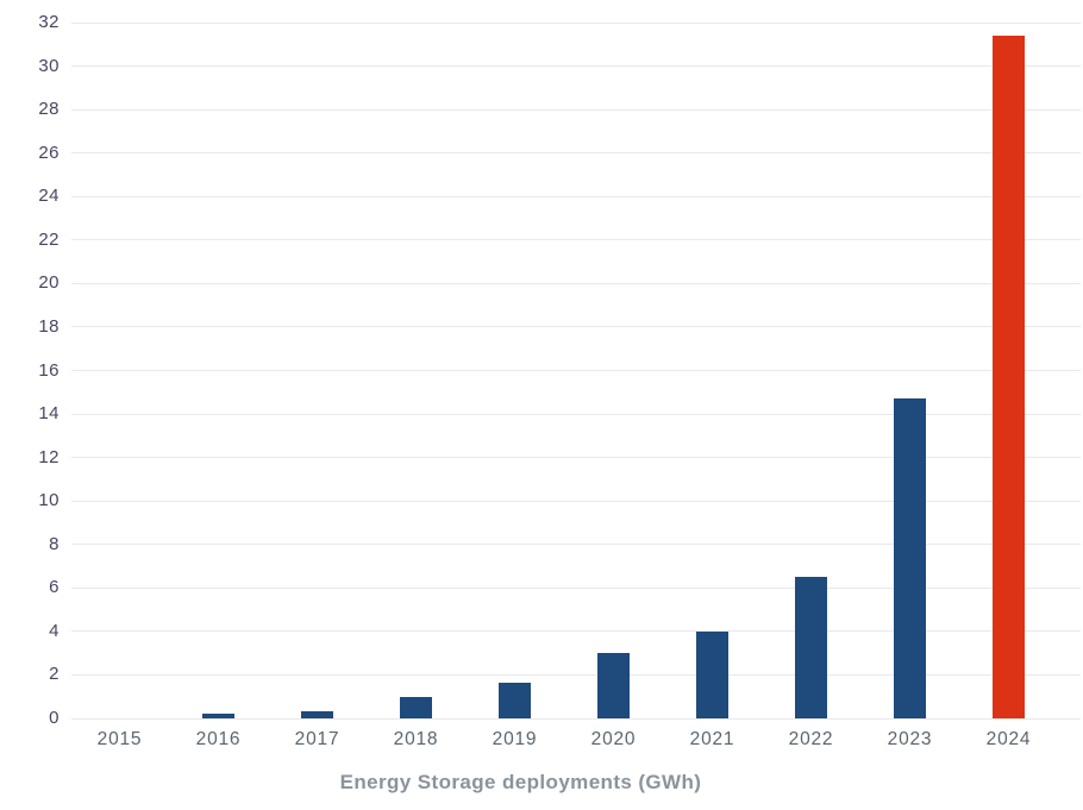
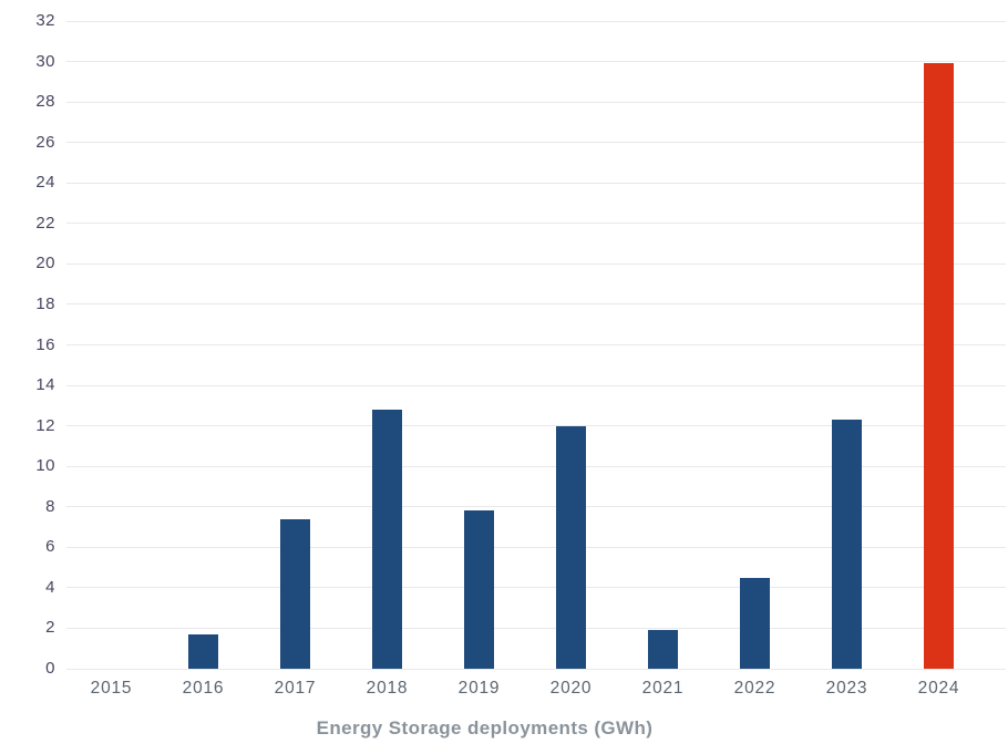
2016: 0.2 -> 1.7
2017: 0.3 -> 7.4
2018: 1.0 -> 12.8
2019: 1.6 -> 7.8
2020: 3.0 -> 12.0
2021: 4.0 -> 1.9
2022: 6.5 -> 4.5
2023: 14.7 -> 12.3
2024: 31.4 -> 29.9
